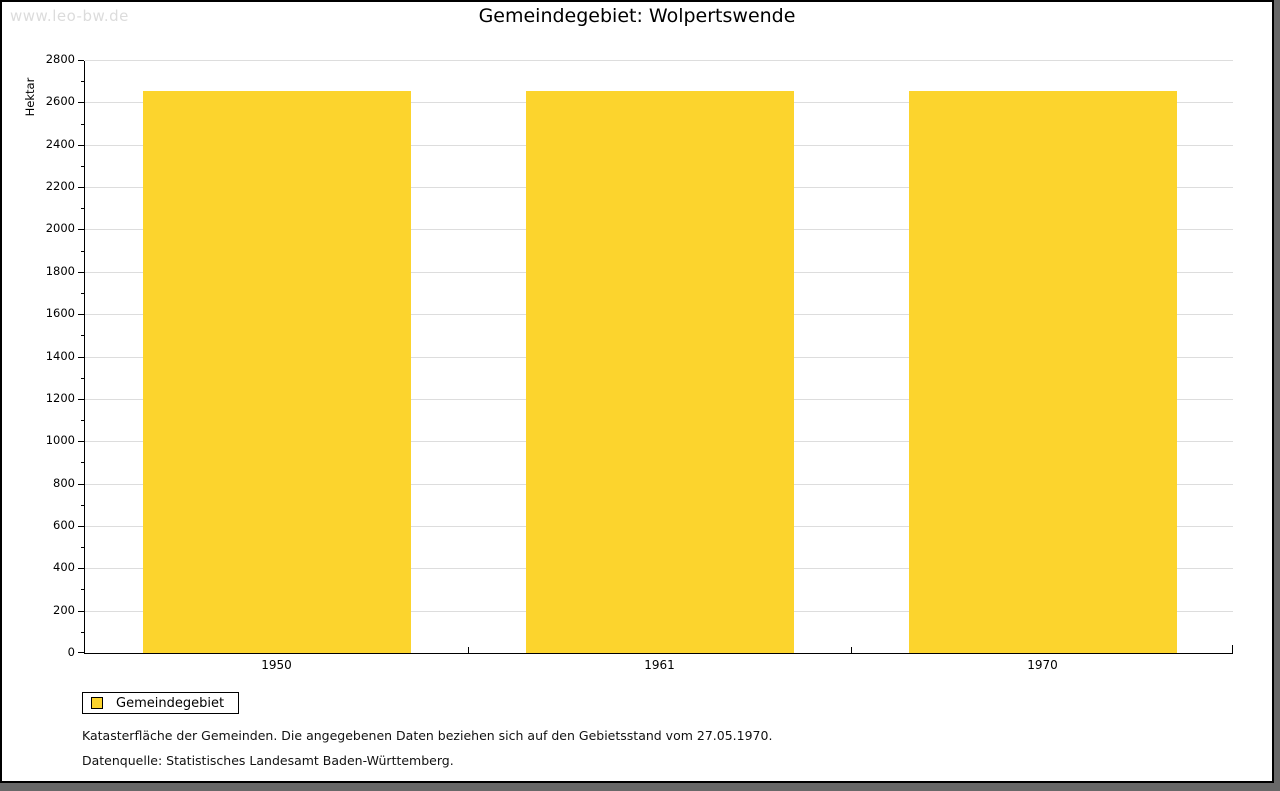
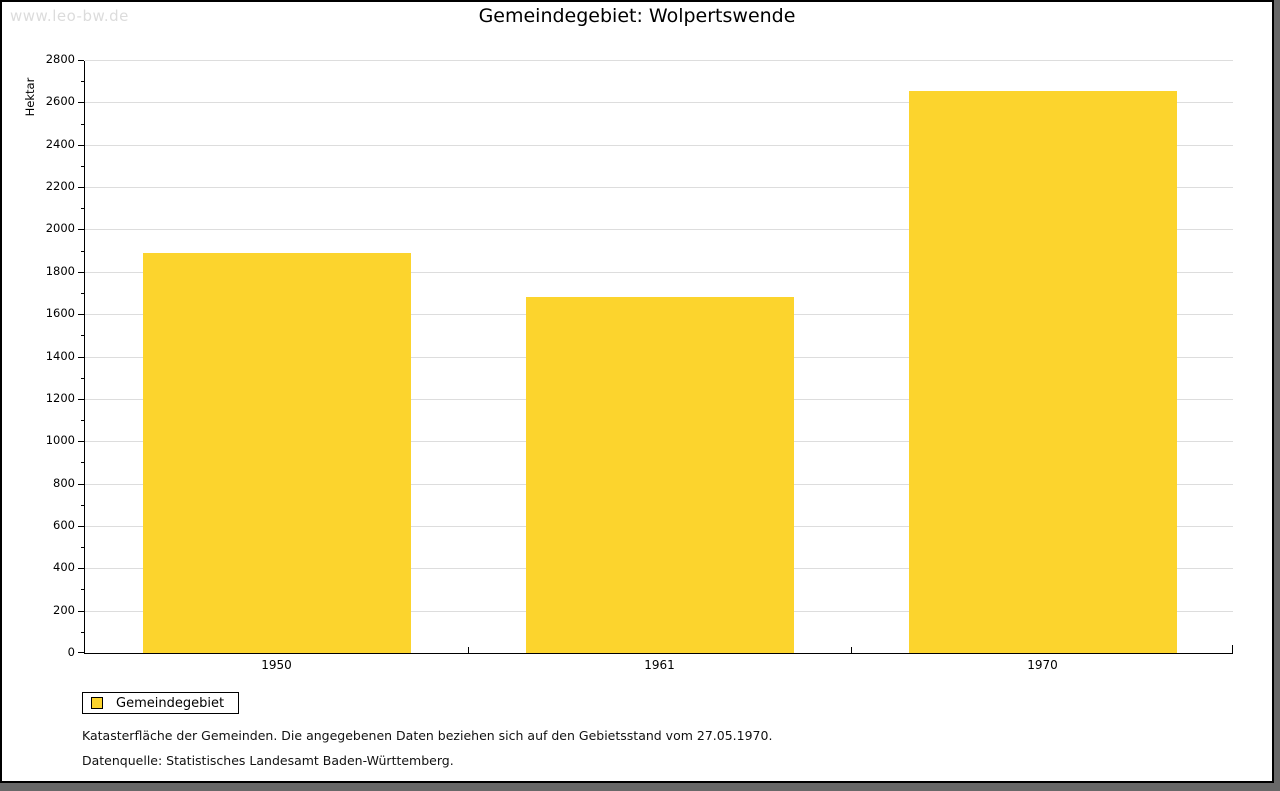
1950: 2650 -> 1890
1961: 2650 -> 1680
